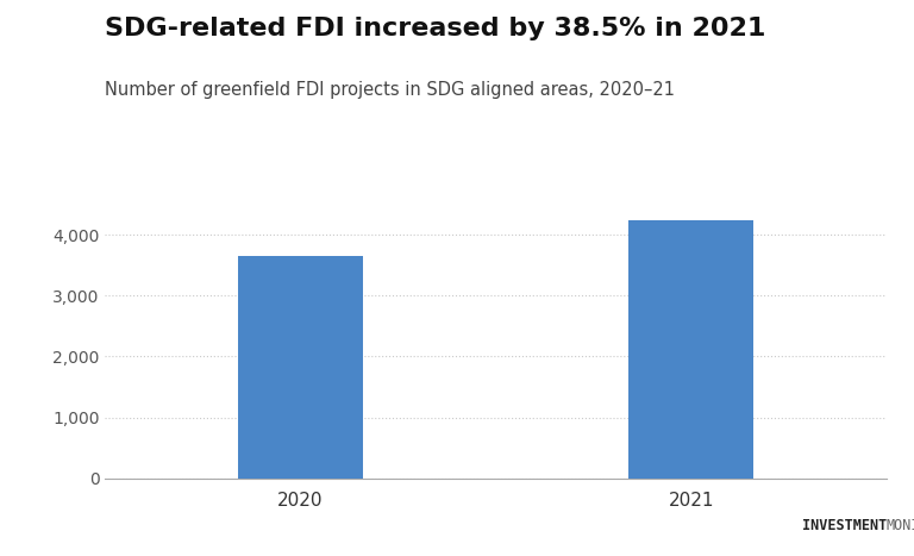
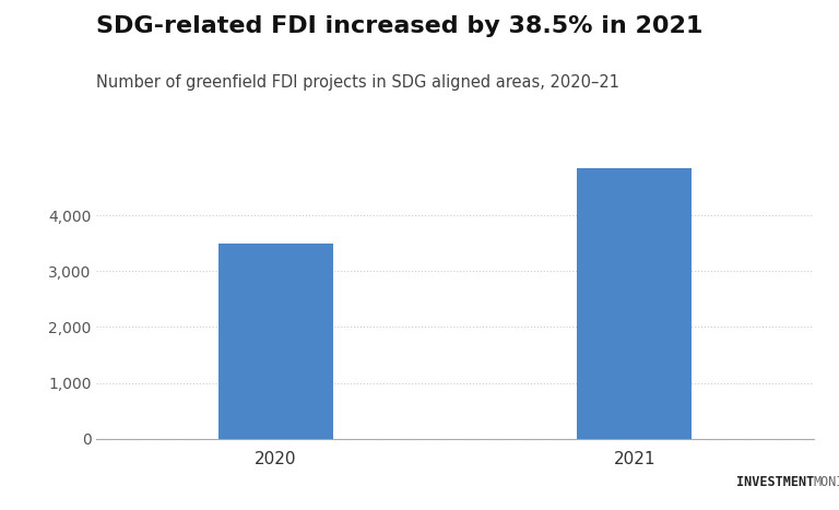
2020: 3,660 -> 3,500
2021: 4,240 -> 4,850
